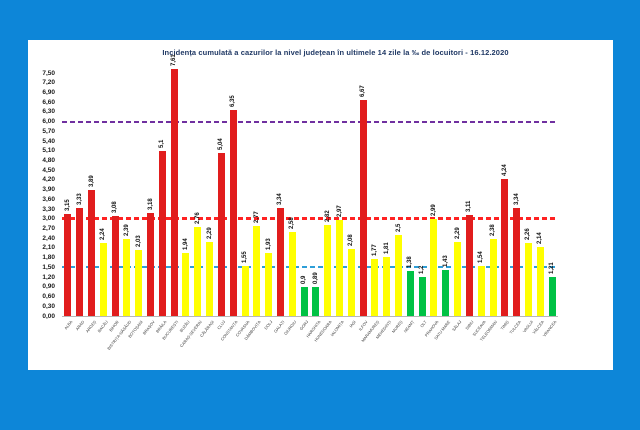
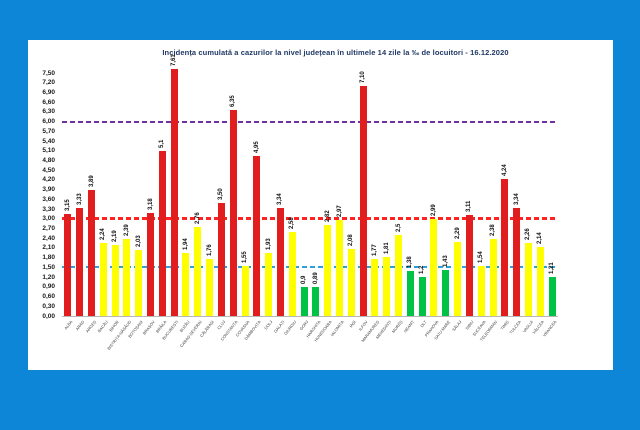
BIHOR: 3,08 -> 2,19
CĂLĂRAȘI: 2,29 -> 1,76
CLUJ: 5,04 -> 3,50
DÂMBOVIȚA: 2,77 -> 4,95
ILFOV: 6,67 -> 7,10
